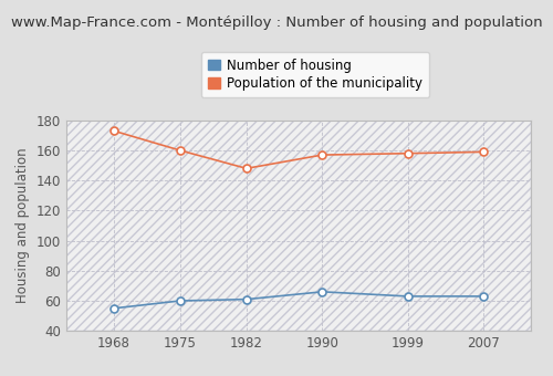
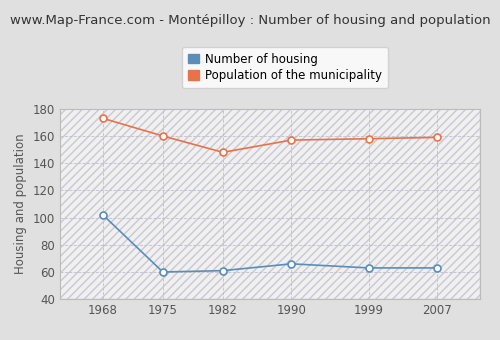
Number of housing/1968: 55 -> 102
